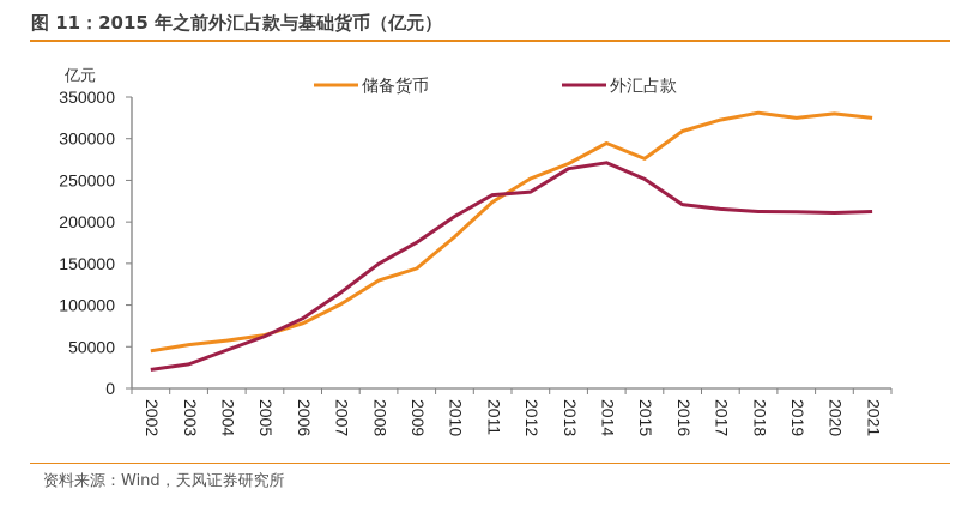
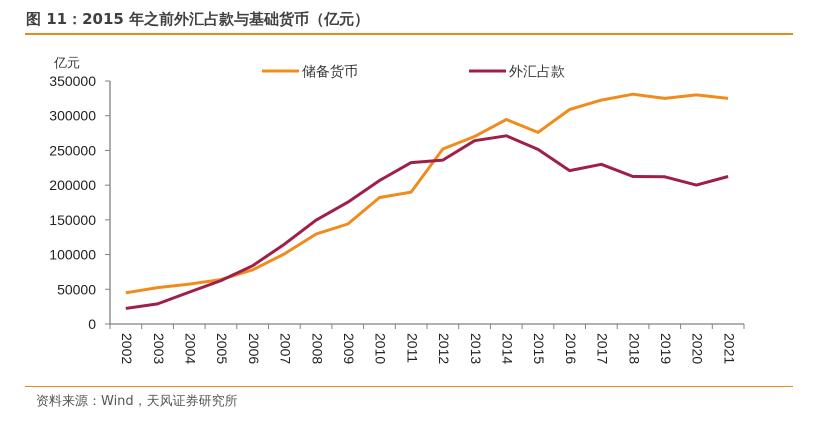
储备货币/2011: 220000 -> 190000
外汇占款/2017: 220000 -> 230000
外汇占款/2020: 210000 -> 200000
